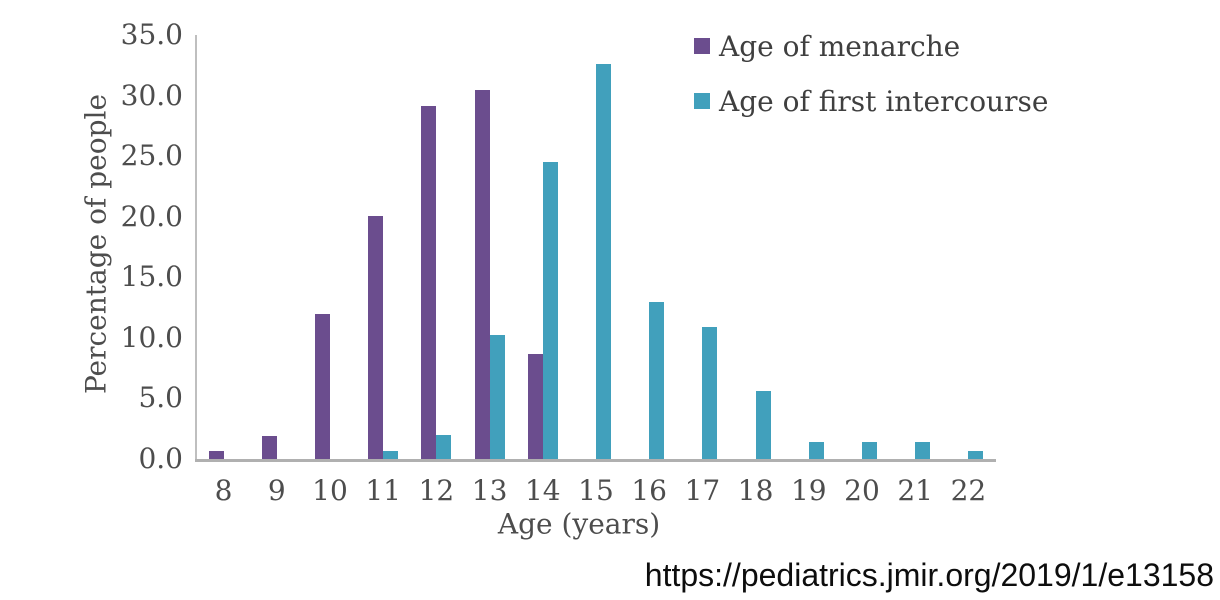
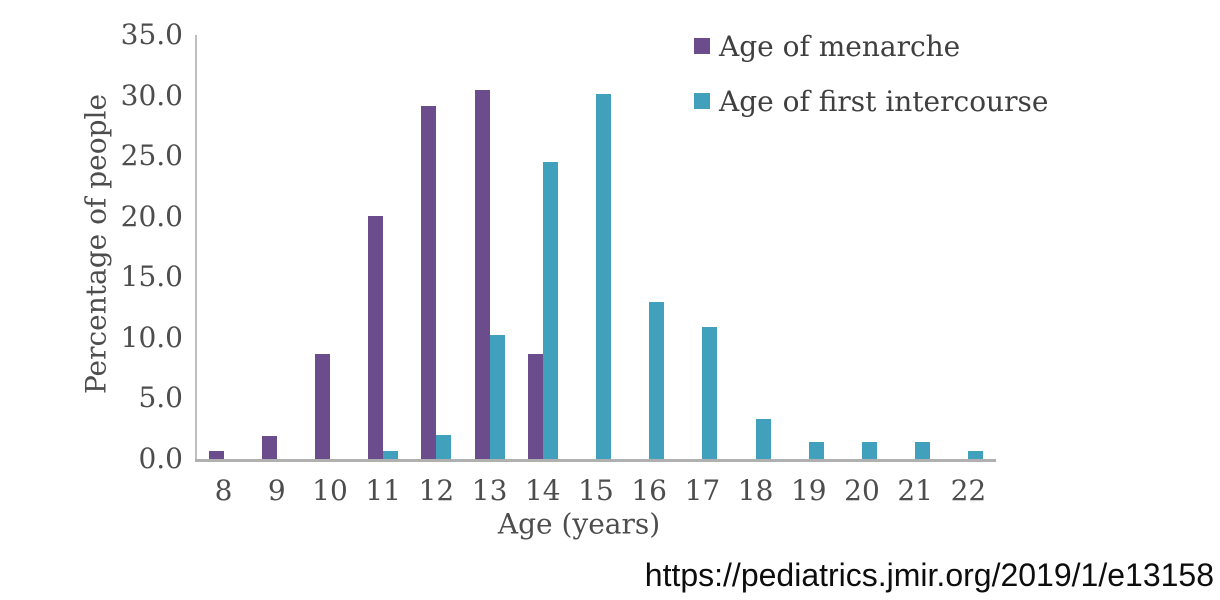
Age of menarche/10: 12.0 -> 8.7
Age of first intercourse/15: 32.6 -> 30.1
Age of first intercourse/18: 5.6 -> 3.3
